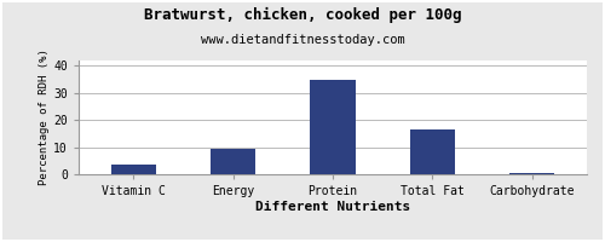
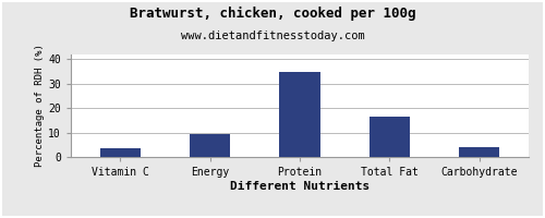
Carbohydrate: 0.4 -> 4.0
